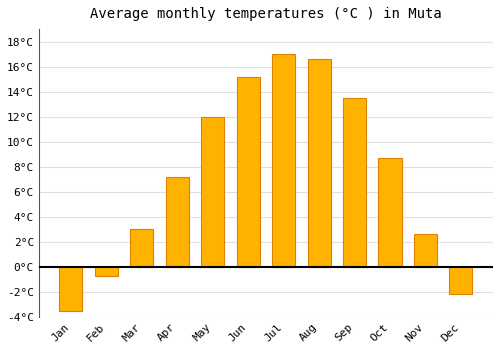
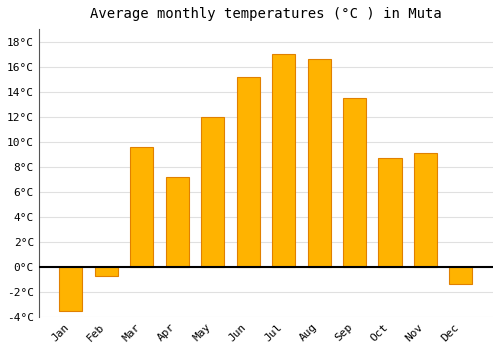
Mar: 3.0°C -> 9.6°C
Nov: 2.6°C -> 9.1°C
Dec: -2.2°C -> -1.4°C
